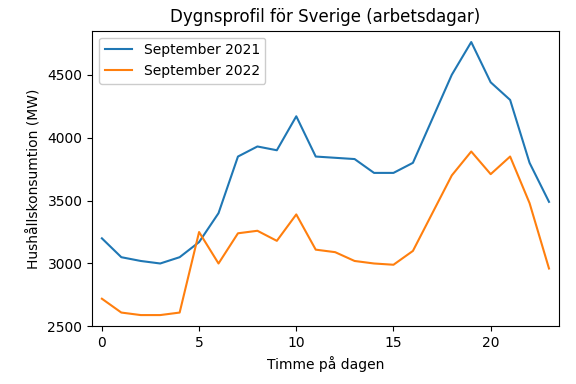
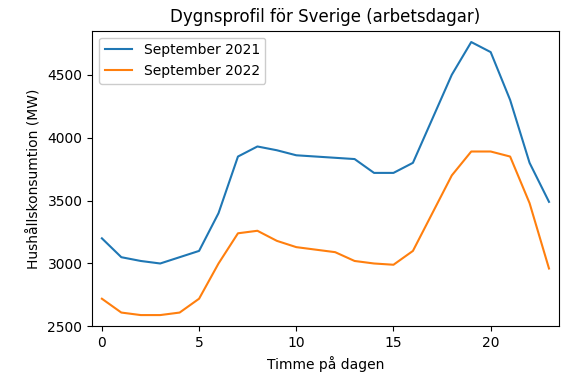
September 2021/5: 3170 -> 3100
September 2022/5: 3250 -> 2720
September 2021/10: 4170 -> 3860
September 2022/10: 3390 -> 3130
September 2021/20: 4440 -> 4680
September 2022/20: 3710 -> 3890
